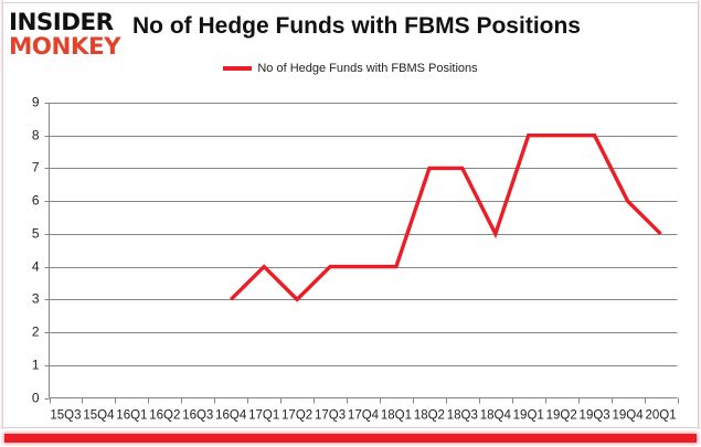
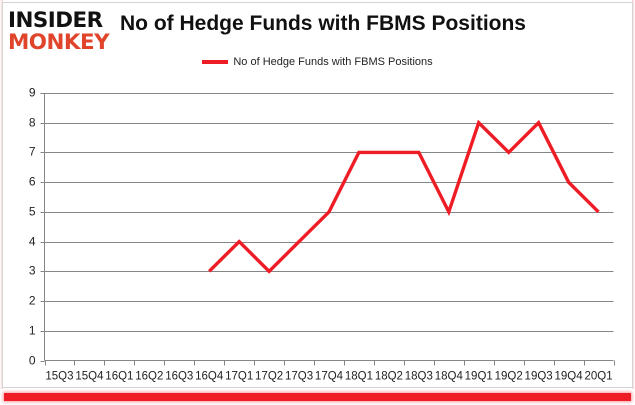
17Q4: 4 -> 5
18Q1: 4 -> 7
19Q2: 8 -> 7
